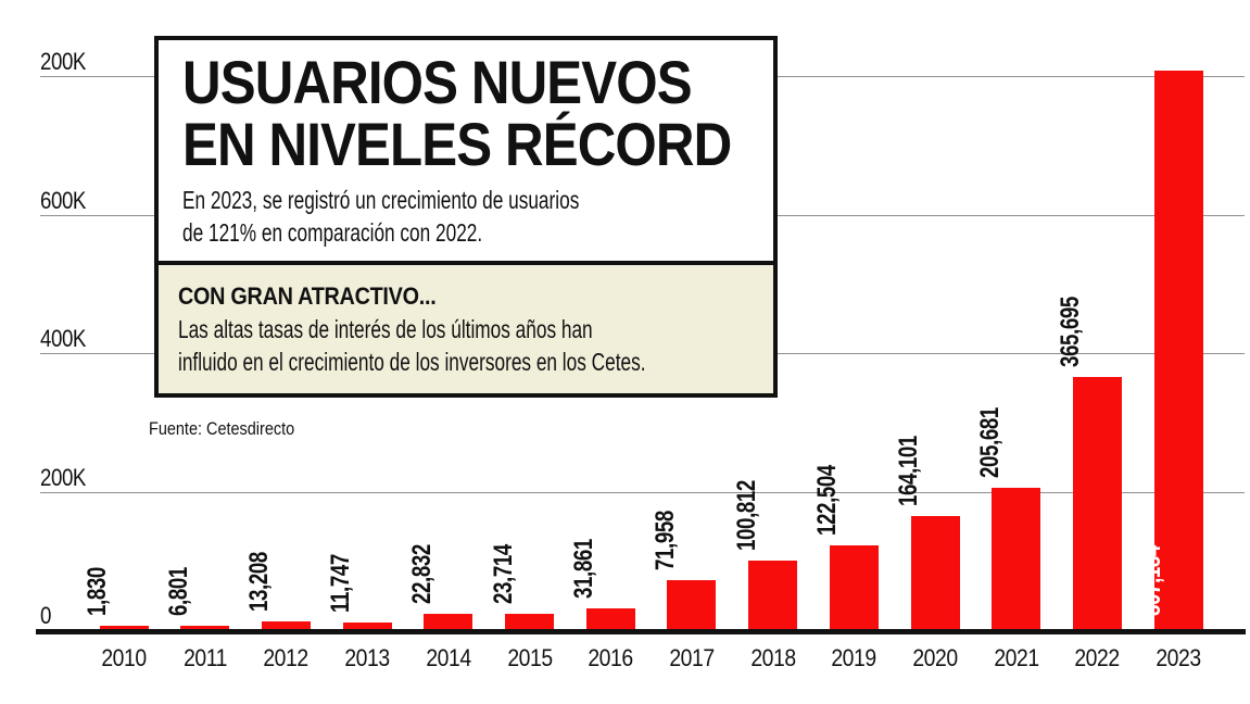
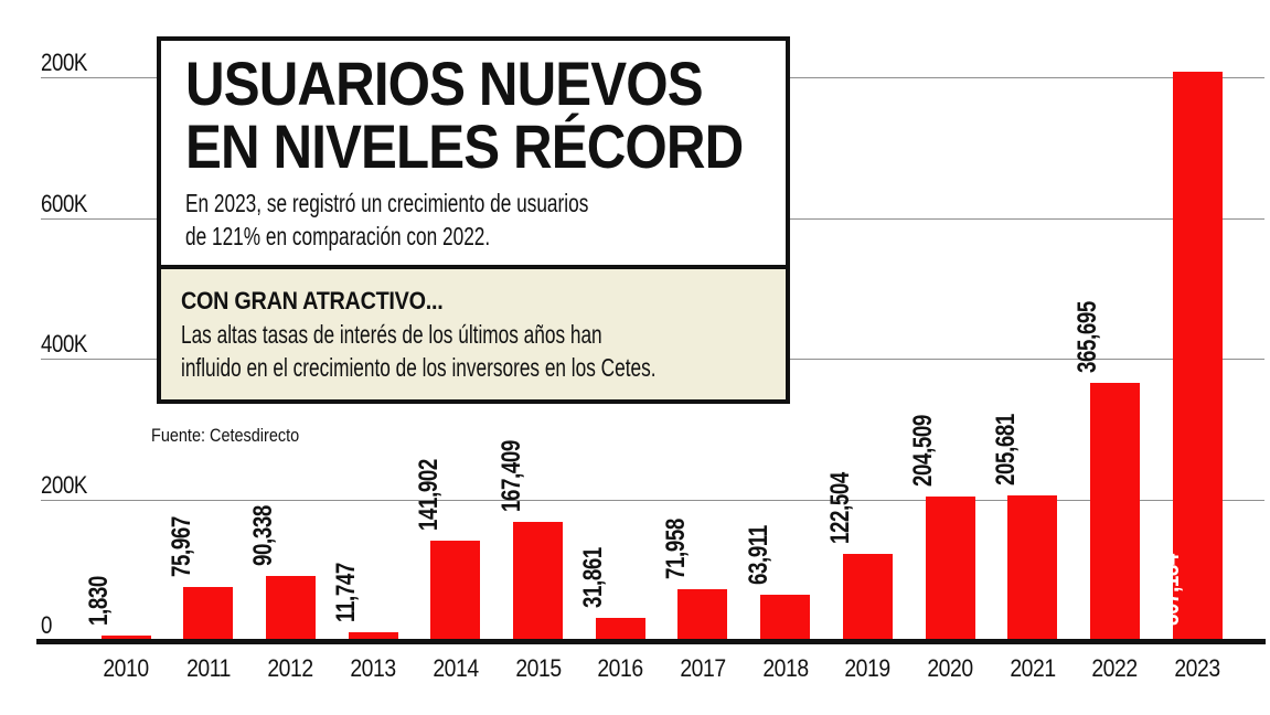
2011: 6,801 -> 75,967
2012: 13,208 -> 90,338
2014: 22,832 -> 141,902
2015: 23,714 -> 167,409
2018: 100,812 -> 63,911
2020: 164,101 -> 204,509
